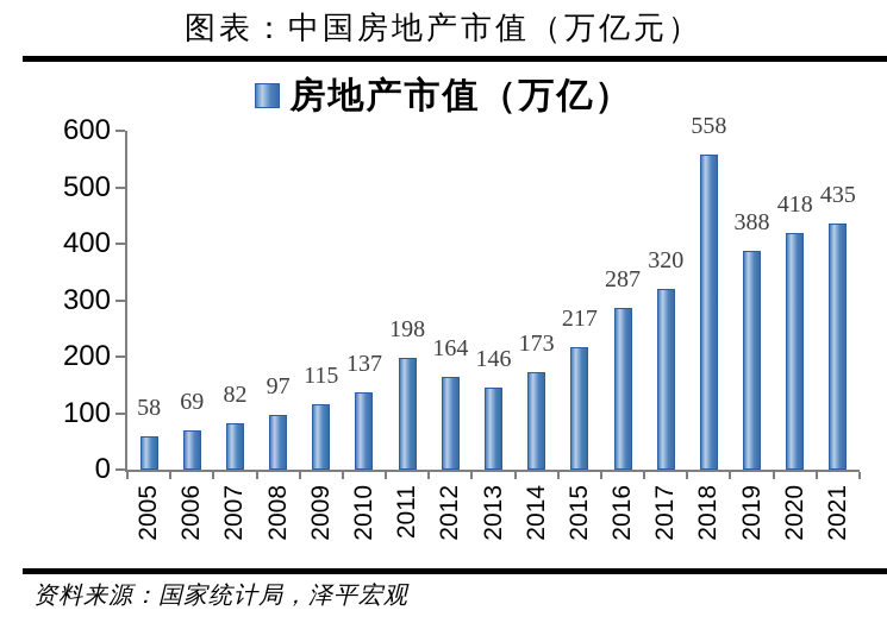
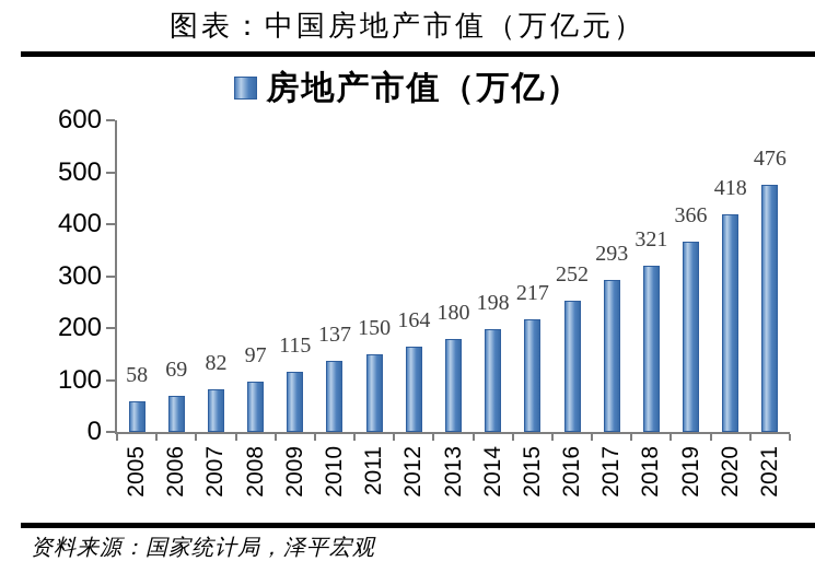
2011: 198 -> 150
2013: 146 -> 180
2014: 173 -> 198
2016: 287 -> 252
2017: 320 -> 293
2018: 558 -> 321
2019: 388 -> 366
2021: 435 -> 476
